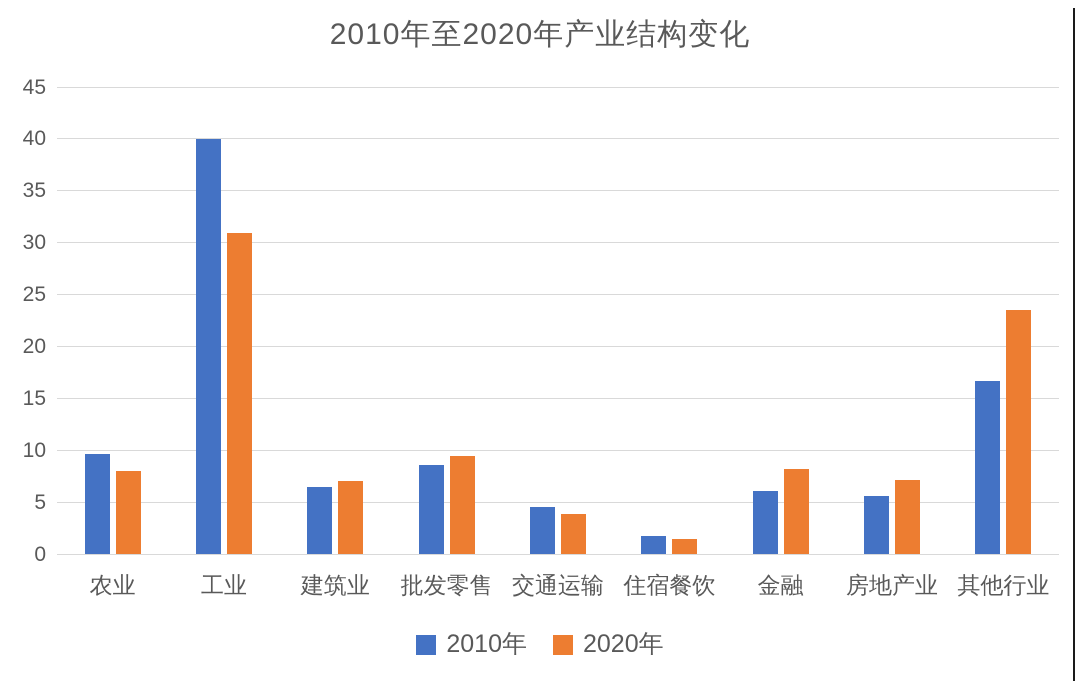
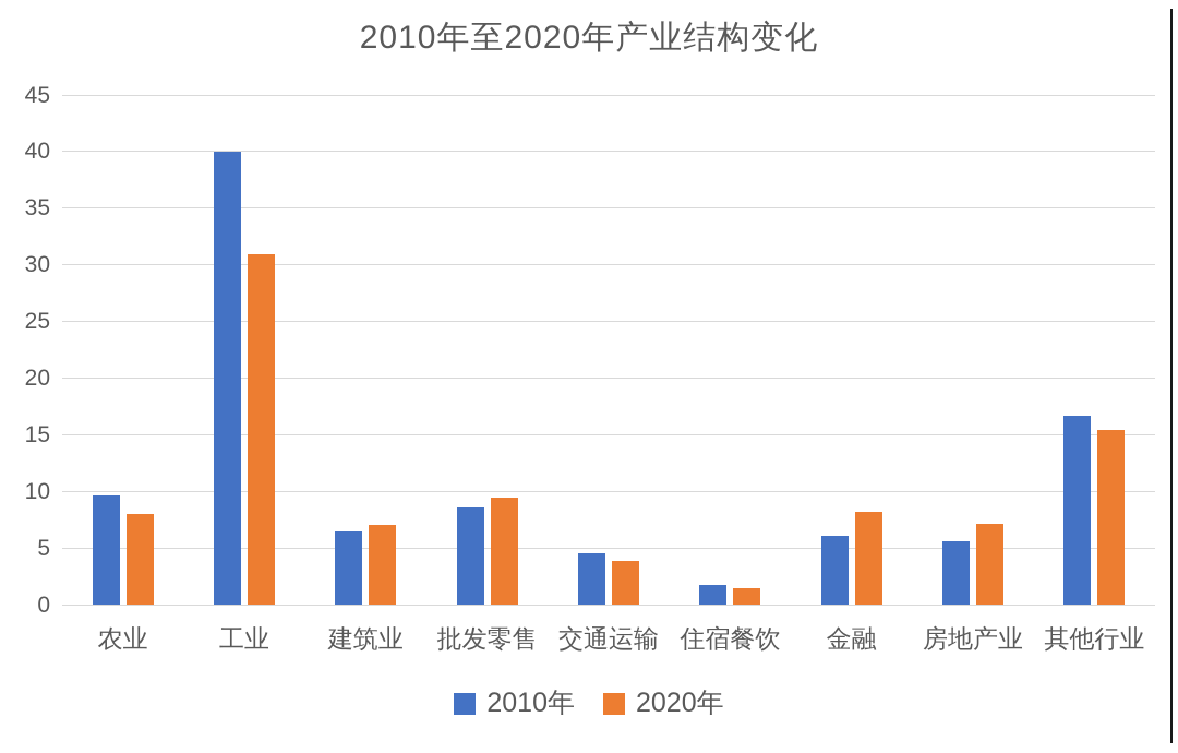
2020年/其他行业: 23.5 -> 15.4
